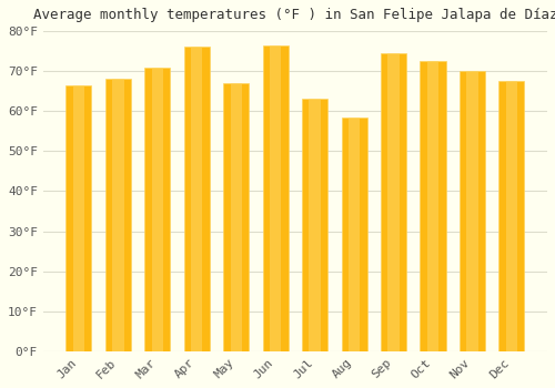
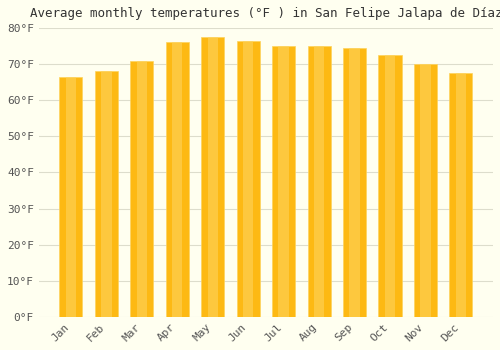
May: 67.0°F -> 77.5°F
Jul: 63.0°F -> 75.0°F
Aug: 58.5°F -> 75.0°F
